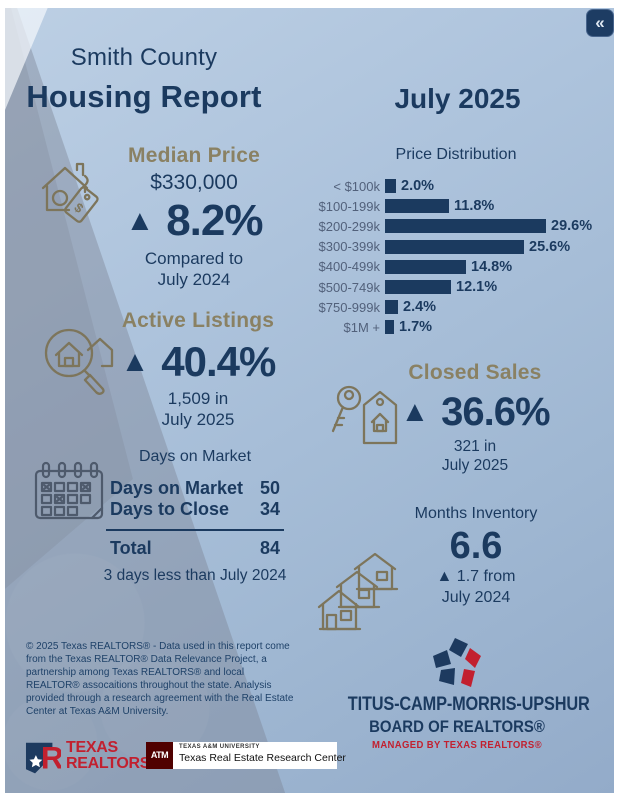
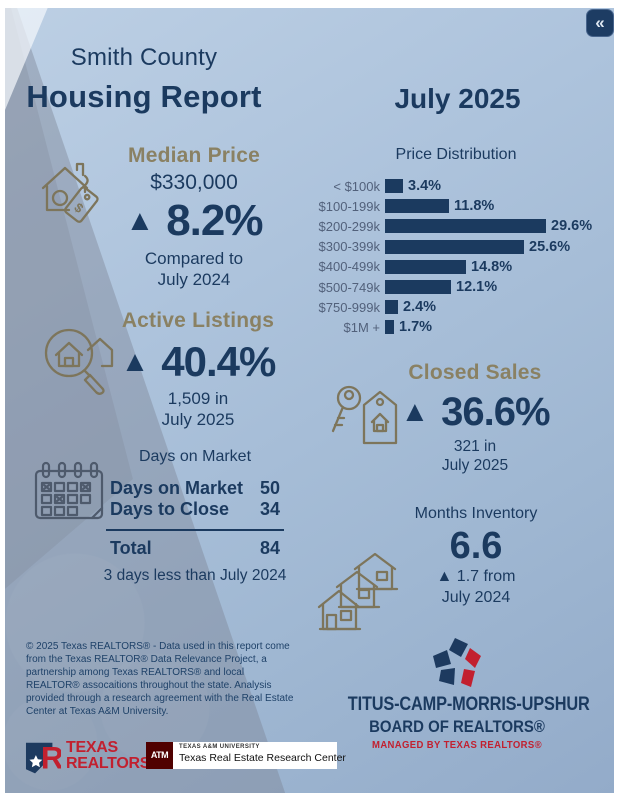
< $100k: 2.0% -> 3.4%
